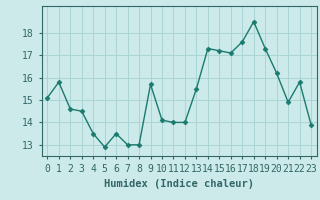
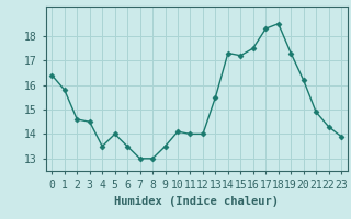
0: 15.1 -> 16.4
5: 12.9 -> 14.0
9: 15.7 -> 13.5
16: 17.1 -> 17.5
17: 17.6 -> 18.3
22: 15.8 -> 14.3
